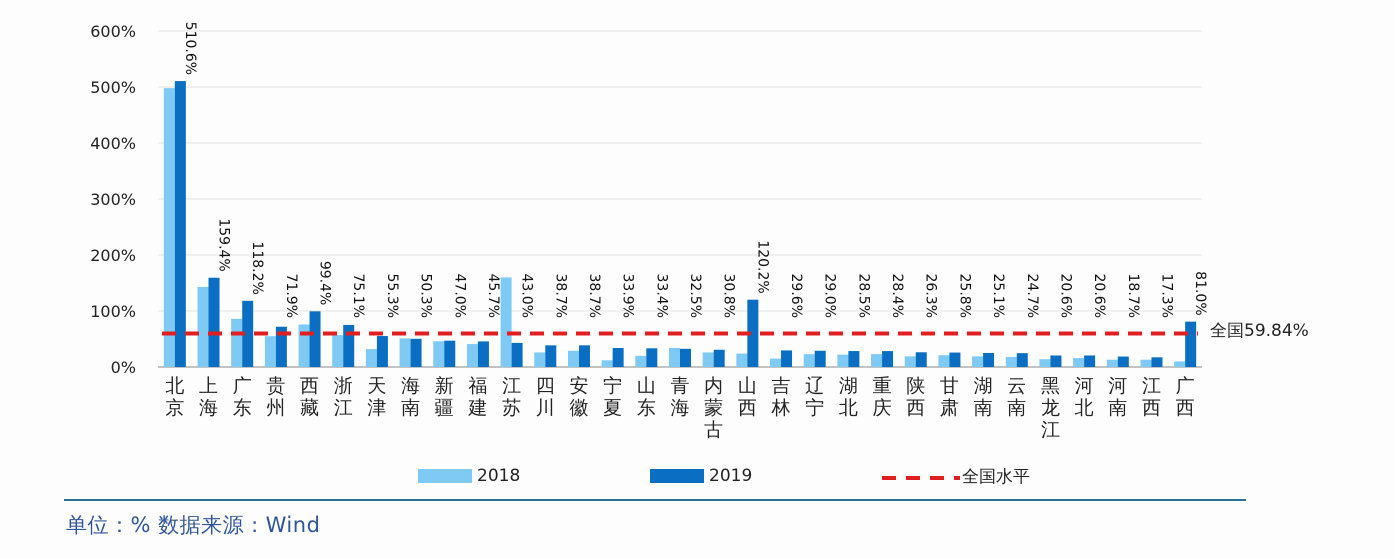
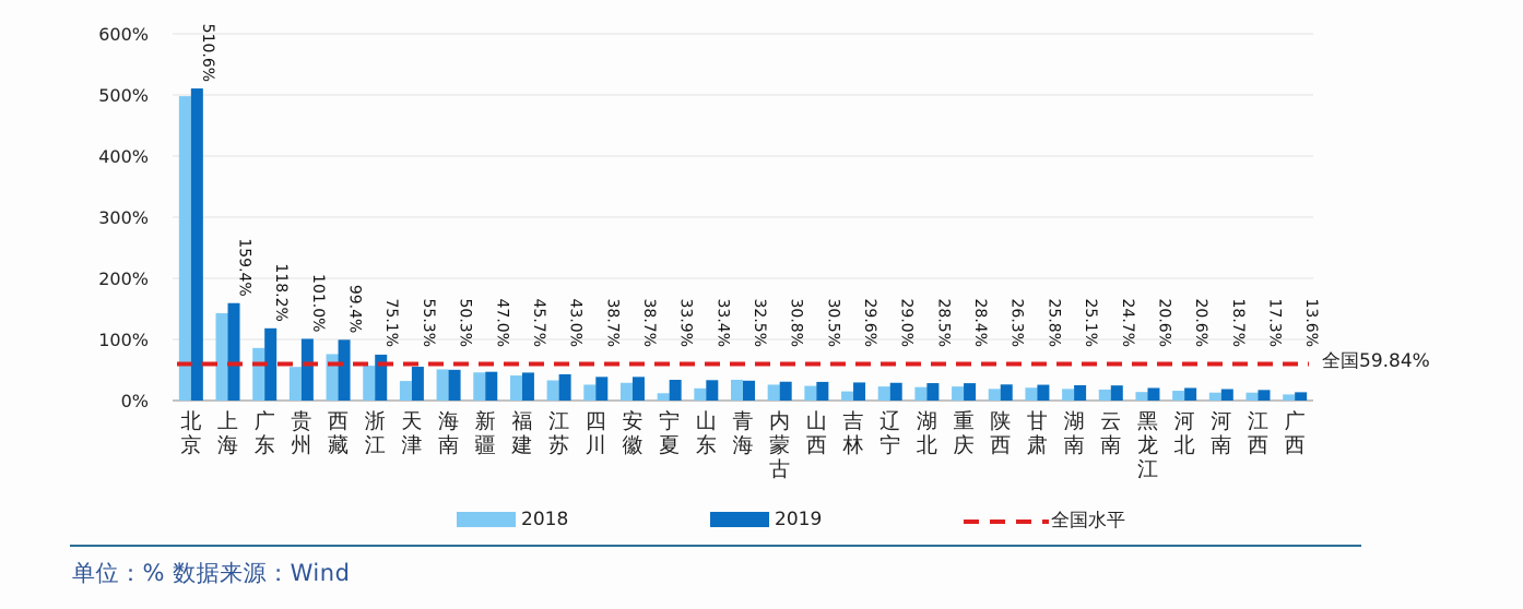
2019/贵州: 71.9% -> 101.0%
2018/江苏: 160% -> 30%
2019/山西: 120.2% -> 30.5%
2019/广西: 81.0% -> 13.6%
